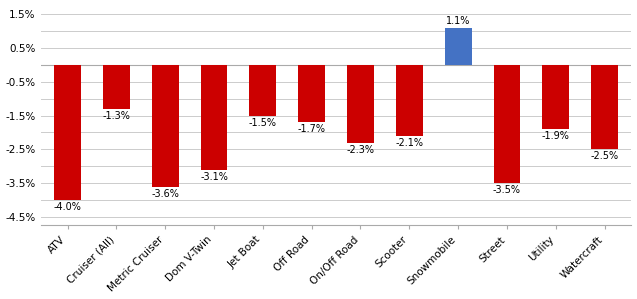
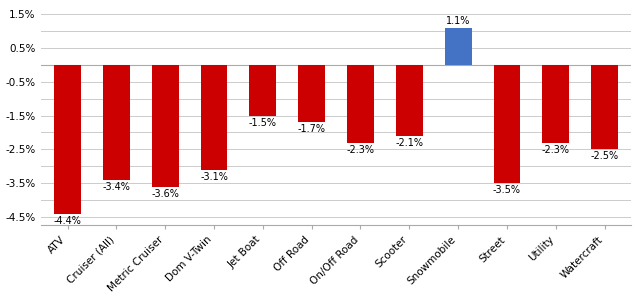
ATV: -4.0% -> -4.4%
Cruiser (All): -1.3% -> -3.4%
Utility: -1.9% -> -2.3%
